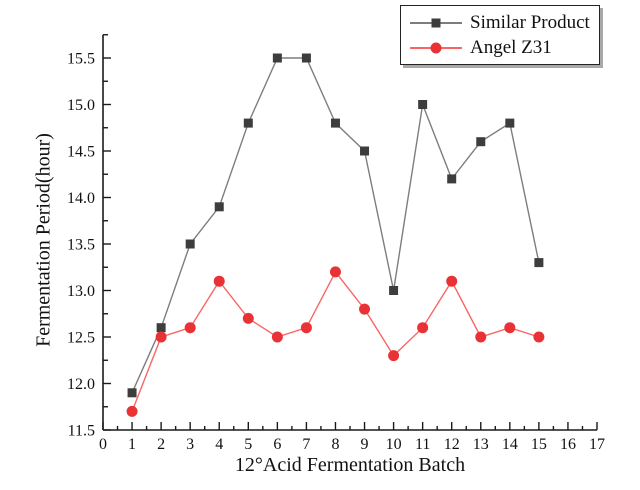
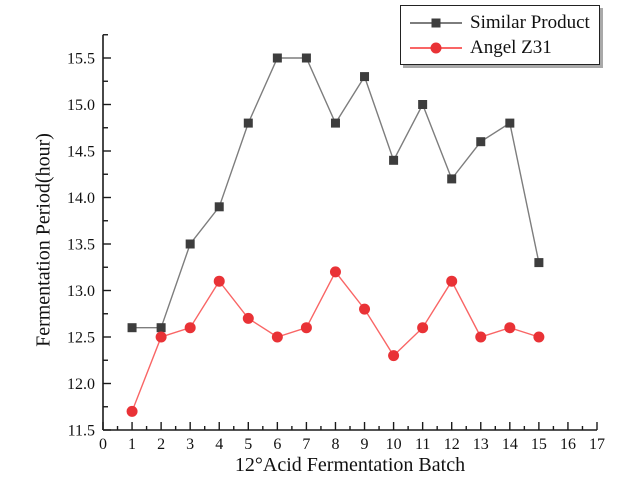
Similar Product/1: 11.9 -> 12.6
Similar Product/9: 14.5 -> 15.3
Similar Product/10: 13.0 -> 14.4
